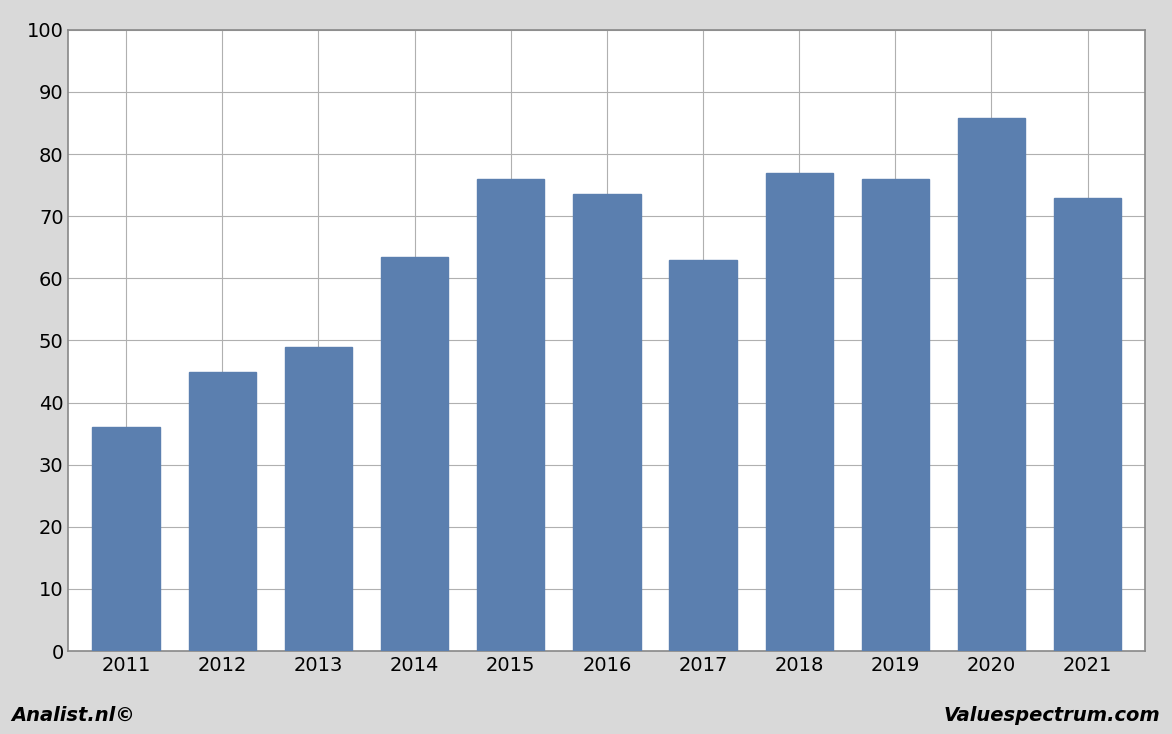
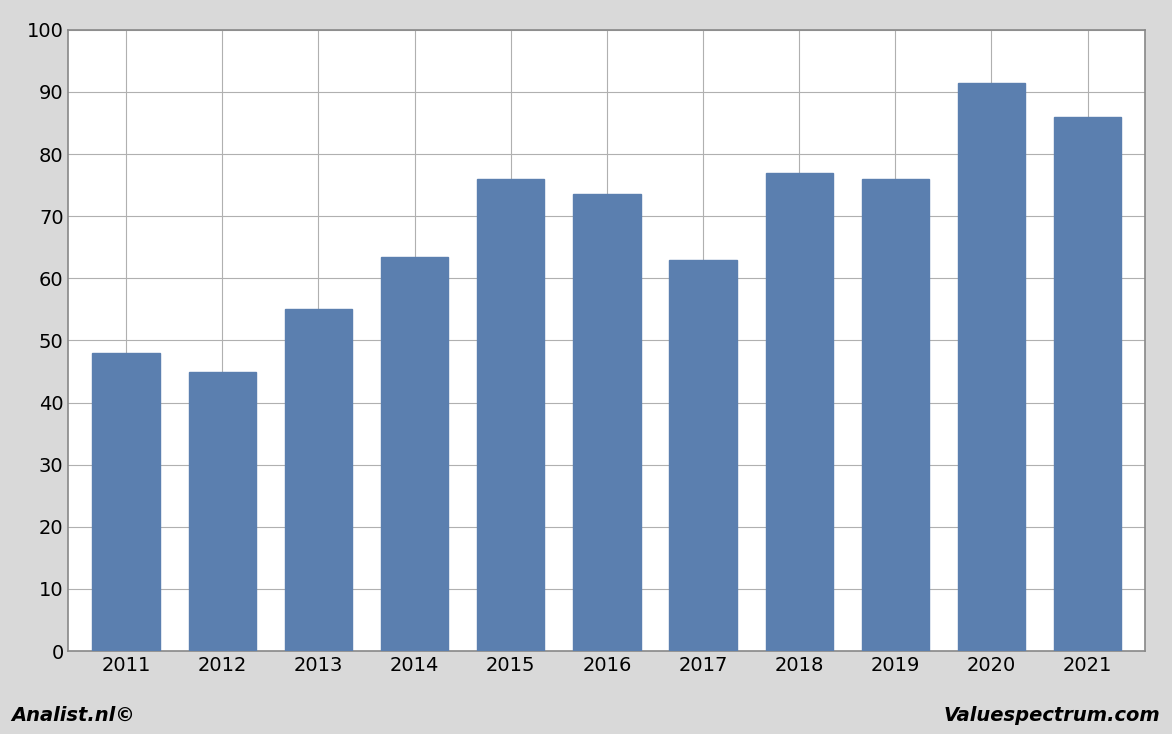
2011: 36.0 -> 48.0
2013: 49.0 -> 55.0
2020: 85.8 -> 91.5
2021: 73.0 -> 86.0
